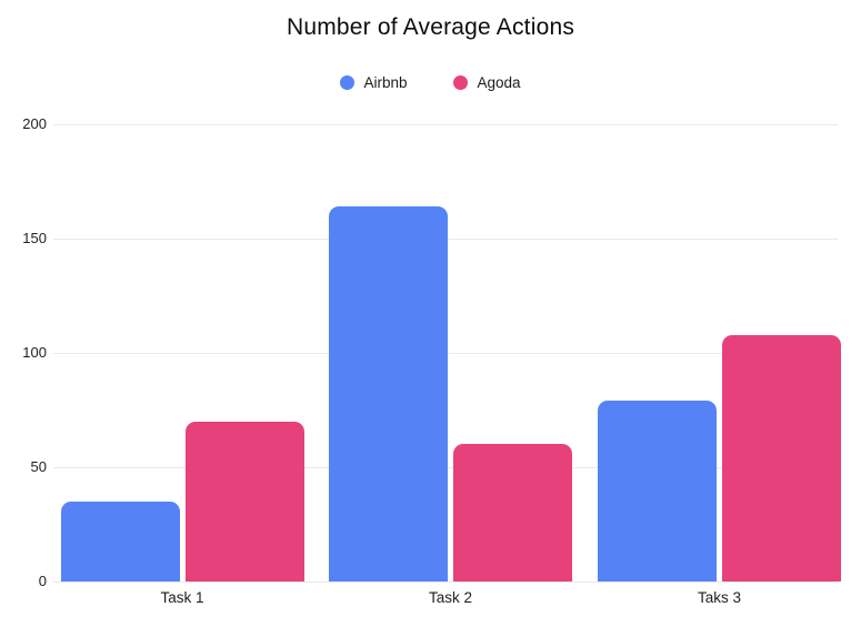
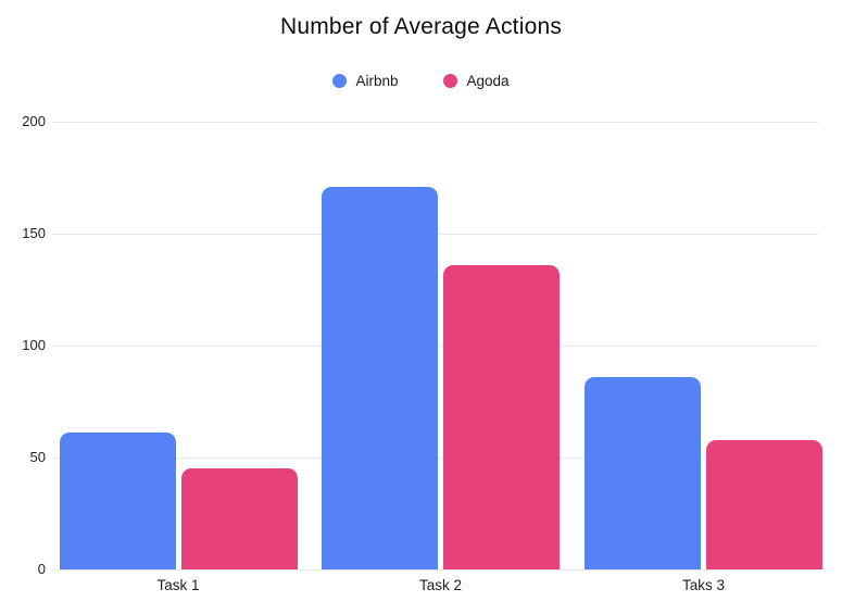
Airbnb/Task 1: 35 -> 61
Agoda/Task 1: 70 -> 45
Airbnb/Task 2: 164 -> 171
Agoda/Task 2: 60 -> 136
Airbnb/Taks 3: 79 -> 86
Agoda/Taks 3: 108 -> 58
